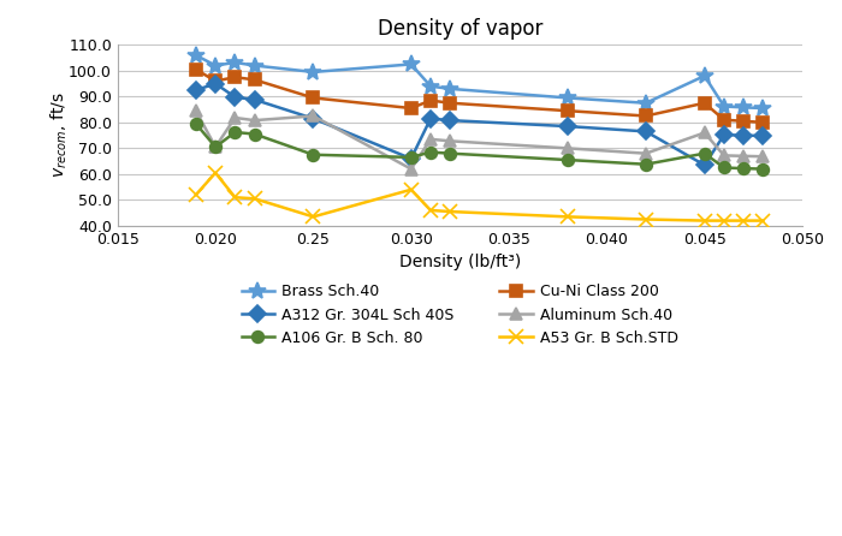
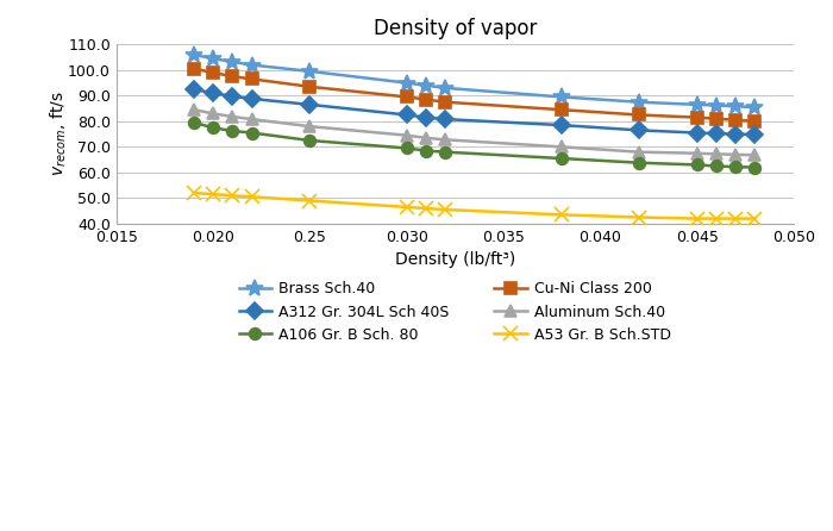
Brass Sch.40/0.020: 102.0 -> 104.5
Cu-Ni Class 200/0.020: 96.0 -> 99.0
A312 Gr. 304L Sch 40S/0.020: 95.0 -> 91.0
Aluminum Sch.40/0.020: 70.5 -> 83.0
A106 Gr. B Sch. 80/0.020: 70.5 -> 77.5
A53 Gr. B Sch.STD/0.020: 60.5 -> 51.5
Cu-Ni Class 200/0.25: 89.5 -> 93.5
A312 Gr. 304L Sch 40S/0.25: 81.5 -> 86.5
Aluminum Sch.40/0.25: 82.5 -> 78.0
A106 Gr. B Sch. 80/0.25: 67.5 -> 72.5
A53 Gr. B Sch.STD/0.25: 43.5 -> 49.0
Brass Sch.40/0.030: 102.5 -> 95.0
Cu-Ni Class 200/0.030: 85.5 -> 89.5
A312 Gr. 304L Sch 40S/0.030: 66.0 -> 82.5
Aluminum Sch.40/0.030: 62.0 -> 74.5
A106 Gr. B Sch. 80/0.030: 66.5 -> 69.5
A53 Gr. B Sch.STD/0.030: 54.0 -> 46.5
Brass Sch.40/0.045: 98.0 -> 86.5
Cu-Ni Class 200/0.045: 87.5 -> 81.5
A312 Gr. 304L Sch 40S/0.045: 63.5 -> 75.5
Aluminum Sch.40/0.045: 76.0 -> 67.5
A106 Gr. B Sch. 80/0.045: 68.0 -> 63.0
